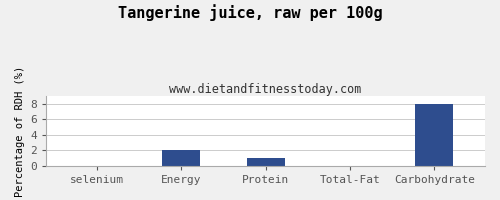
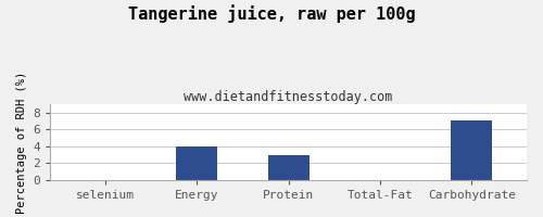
Energy: 2 -> 4
Protein: 1 -> 3
Carbohydrate: 8 -> 7
